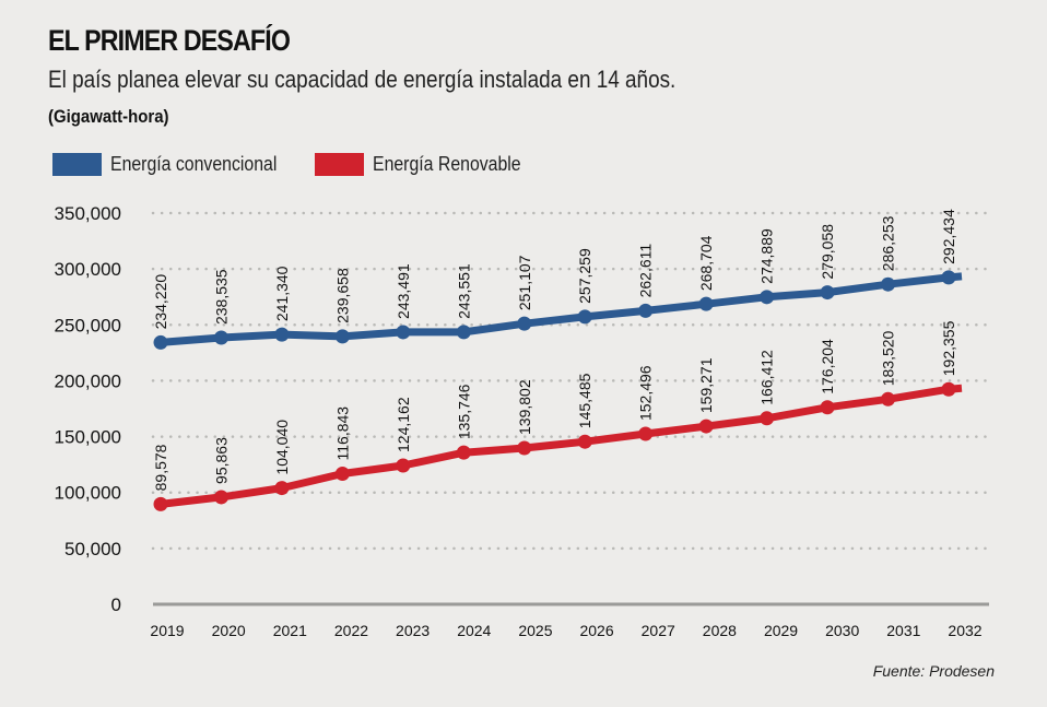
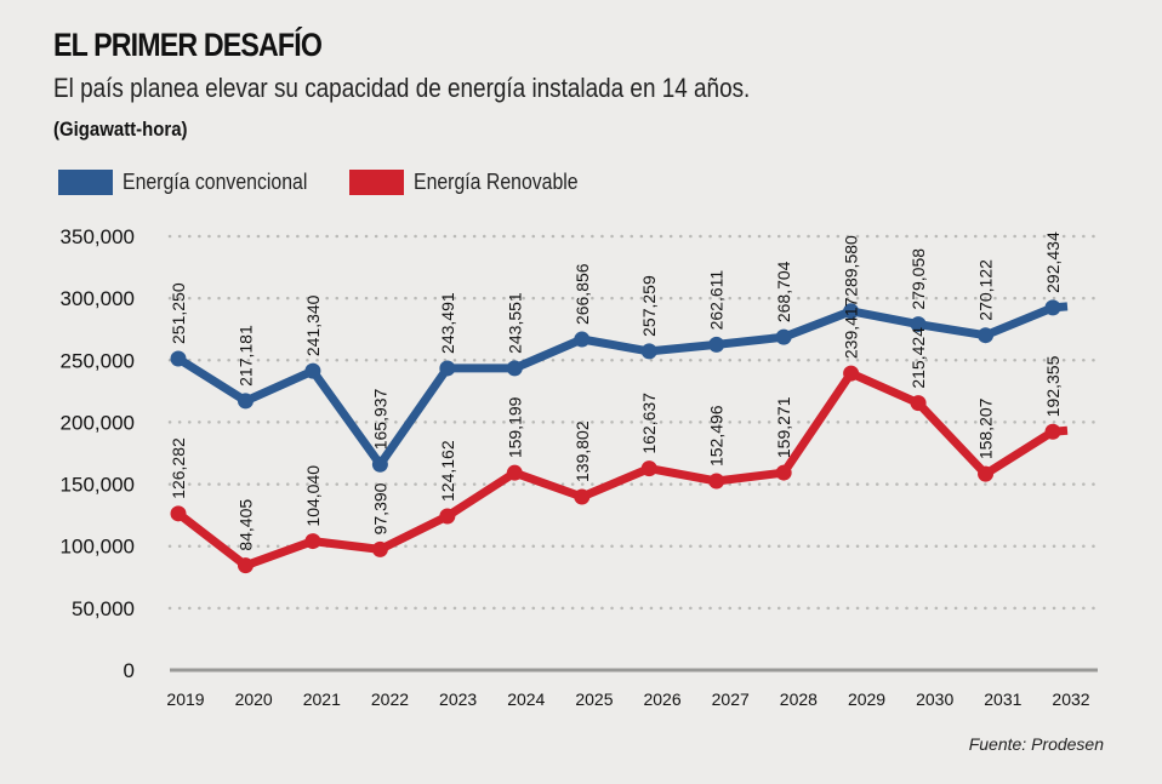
Energía convencional/2019: 234,220 -> 251,250
Energía Renovable/2019: 89,578 -> 126,282
Energía convencional/2020: 238,535 -> 217,181
Energía Renovable/2020: 95,863 -> 84,405
Energía convencional/2022: 239,658 -> 165,937
Energía Renovable/2022: 116,843 -> 97,390
Energía Renovable/2024: 135,746 -> 159,199
Energía convencional/2025: 251,107 -> 266,856
Energía Renovable/2026: 145,485 -> 162,637
Energía convencional/2029: 274,889 -> 289,580
Energía Renovable/2029: 166,412 -> 239,417
Energía Renovable/2030: 176,204 -> 215,424
Energía convencional/2031: 286,253 -> 270,122
Energía Renovable/2031: 183,520 -> 158,207
